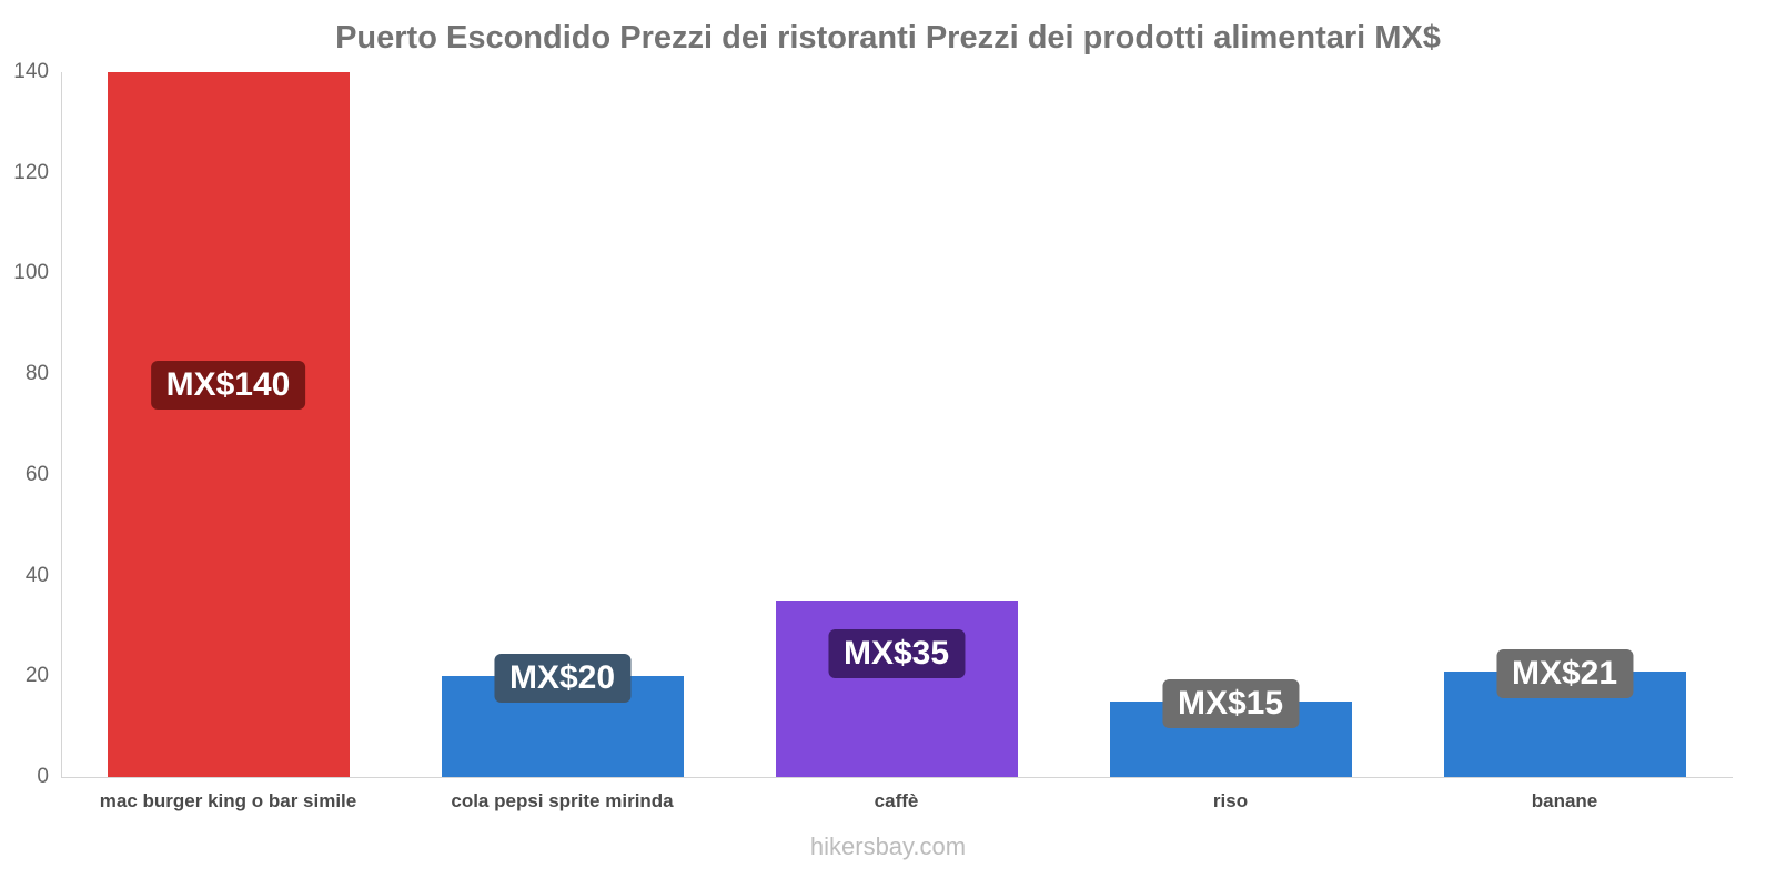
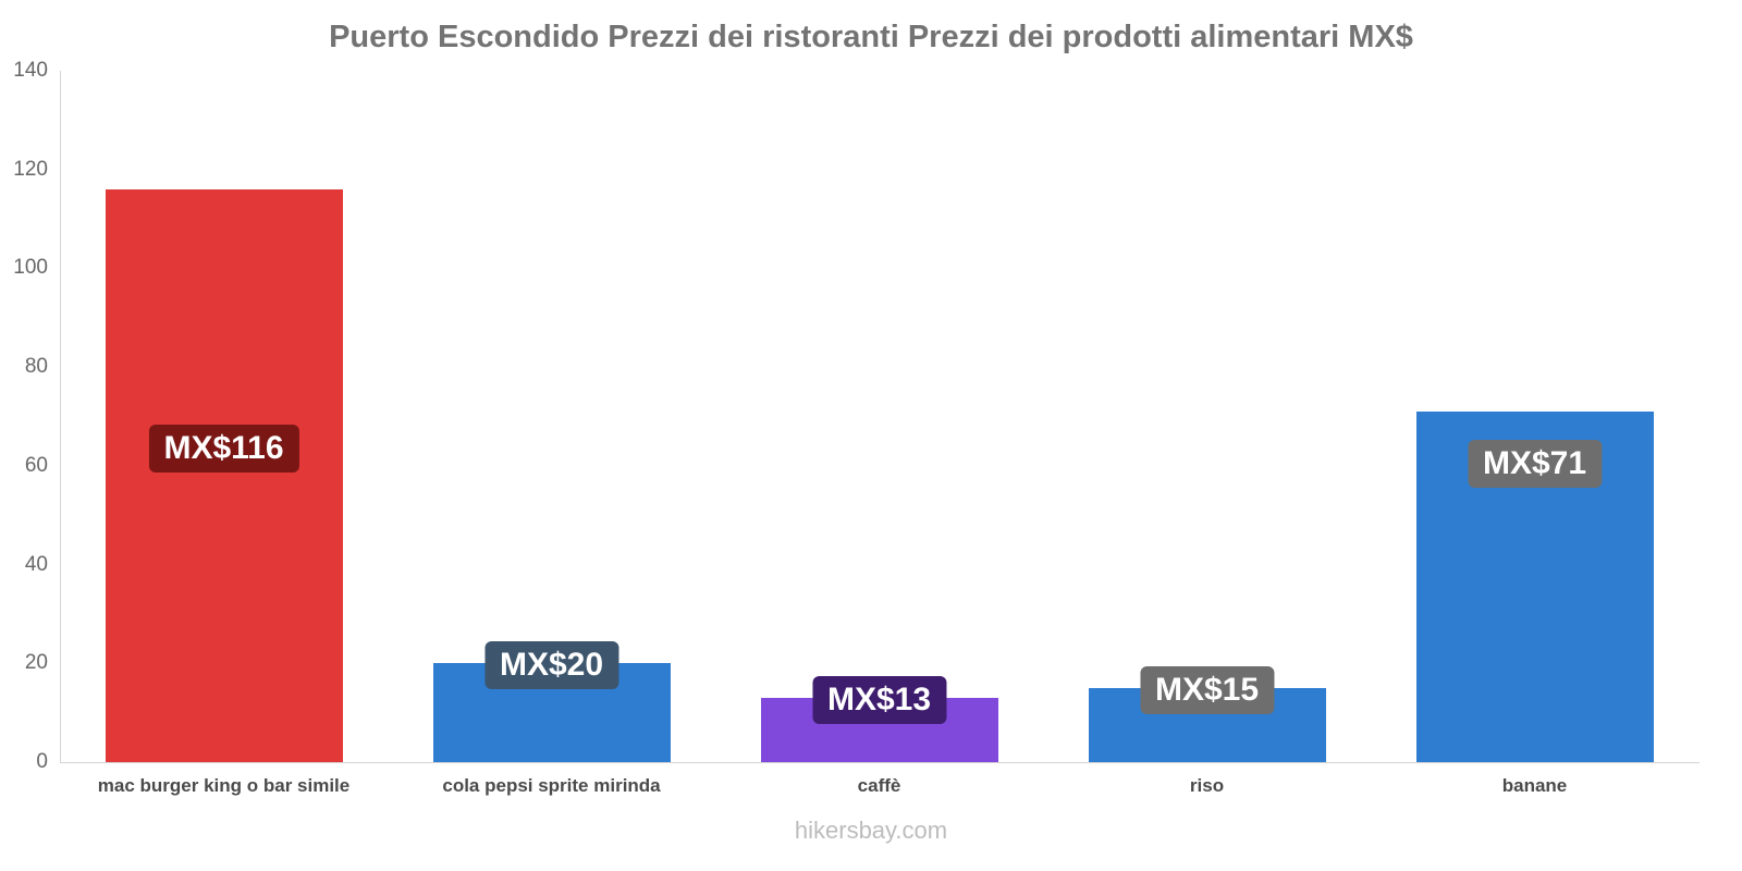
mac burger king o bar simile: 140 -> 116
caffè: 35 -> 13
banane: 21 -> 71
